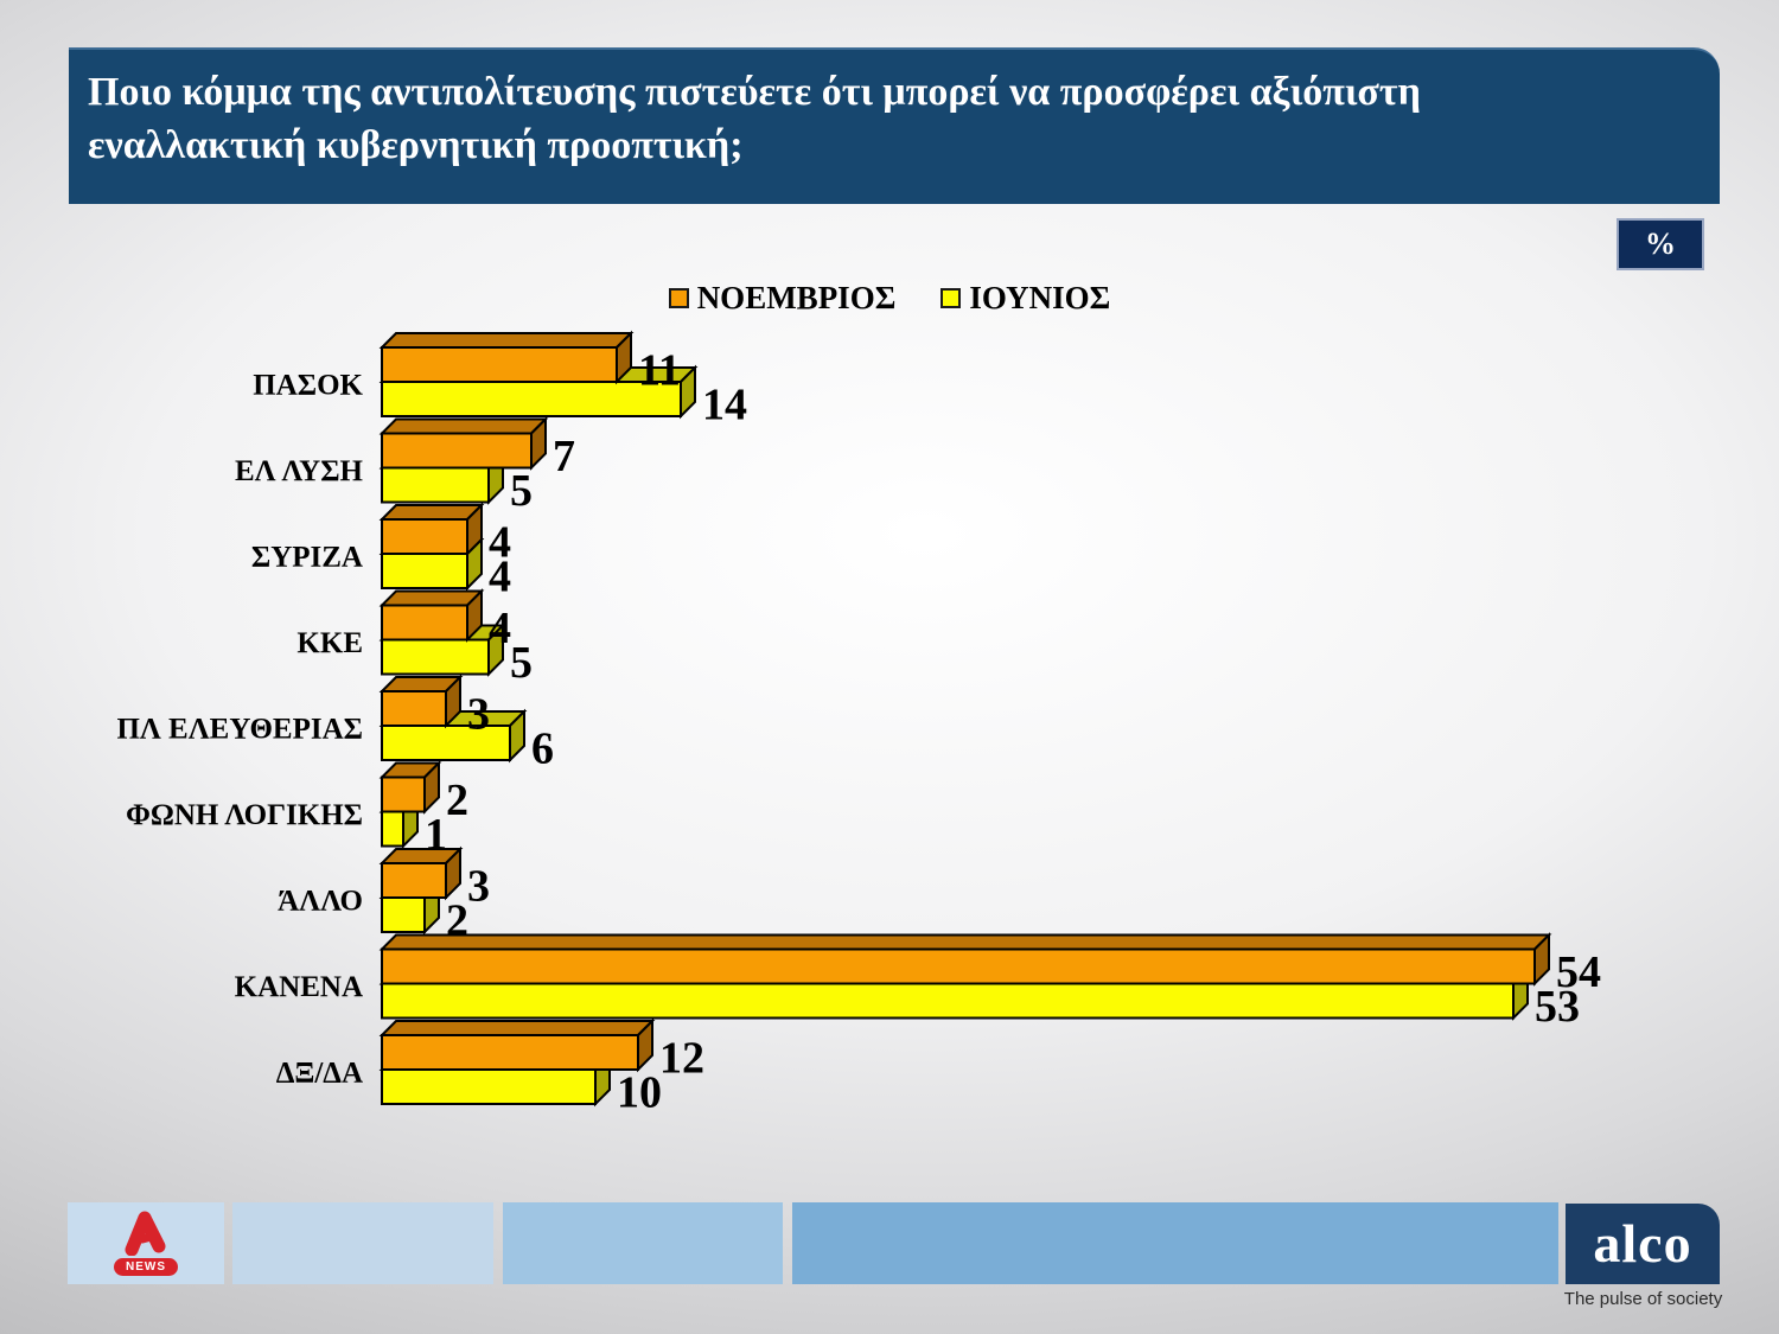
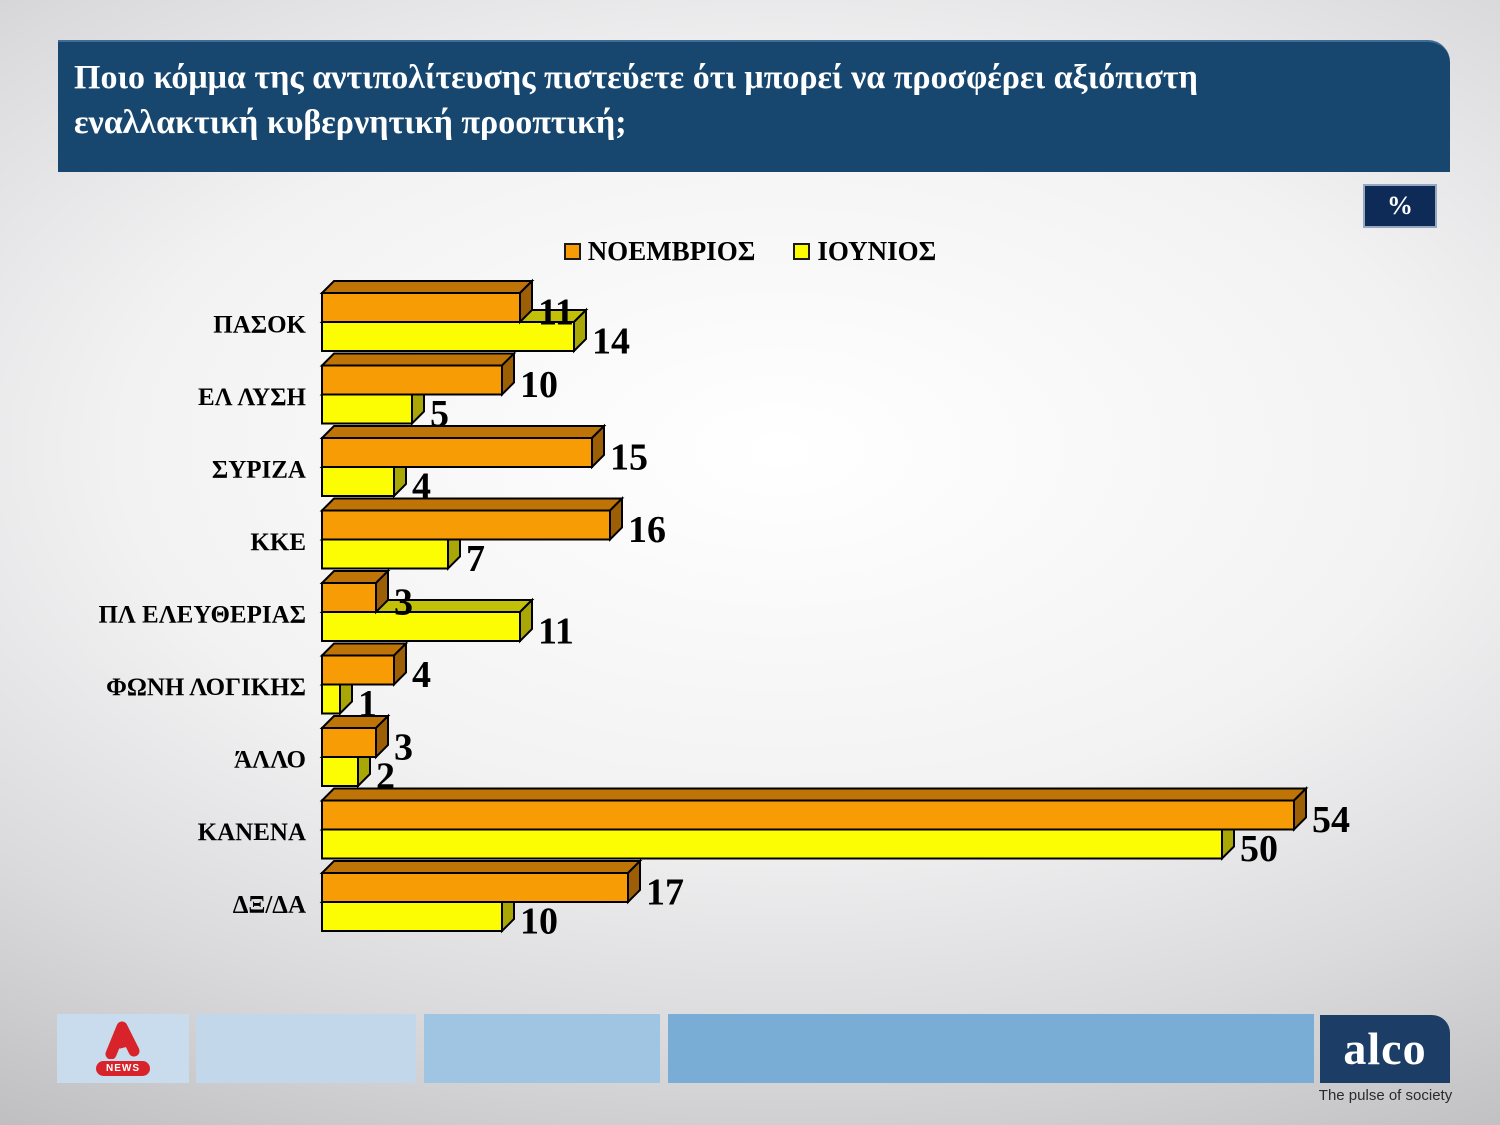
ΝΟΕΜΒΡΙΟΣ/ΕΛ ΛΥΣΗ: 7 -> 10
ΝΟΕΜΒΡΙΟΣ/ΣΥΡΙΖΑ: 4 -> 15
ΝΟΕΜΒΡΙΟΣ/ΚΚΕ: 4 -> 16
ΙΟΥΝΙΟΣ/ΚΚΕ: 5 -> 7
ΙΟΥΝΙΟΣ/ΠΛ ΕΛΕΥΘΕΡΙΑΣ: 6 -> 11
ΝΟΕΜΒΡΙΟΣ/ΦΩΝΗ ΛΟΓΙΚΗΣ: 2 -> 4
ΙΟΥΝΙΟΣ/ΚΑΝΕΝΑ: 53 -> 50
ΝΟΕΜΒΡΙΟΣ/ΔΞ/ΔΑ: 12 -> 17
